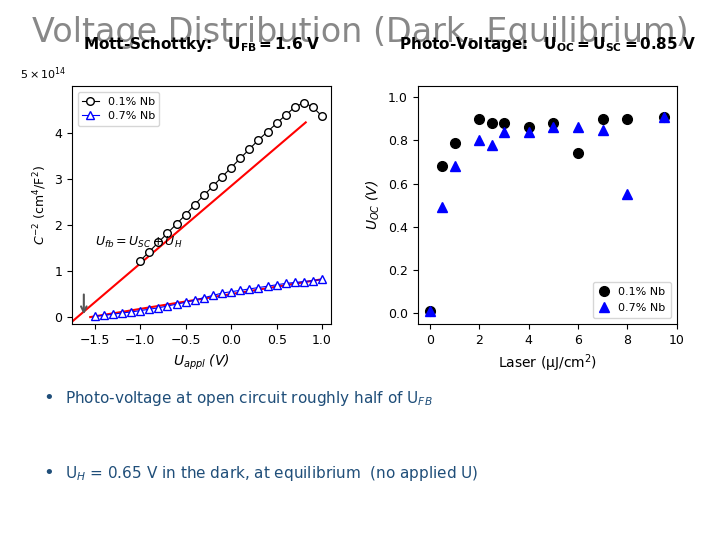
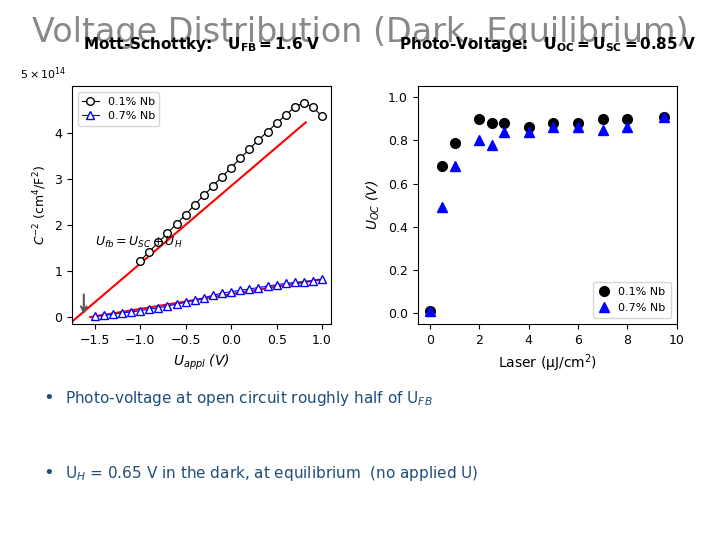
0.1% Nb/6: 0.74 -> 0.88
0.7% Nb/8: 0.55 -> 0.86
